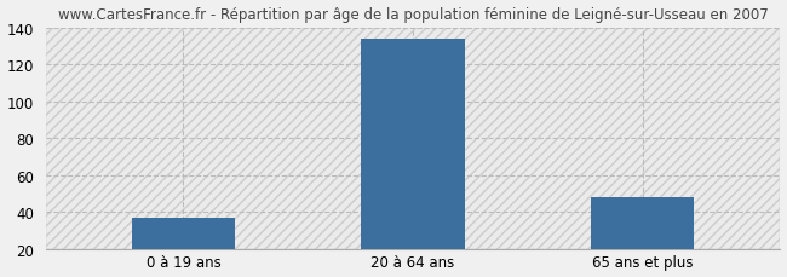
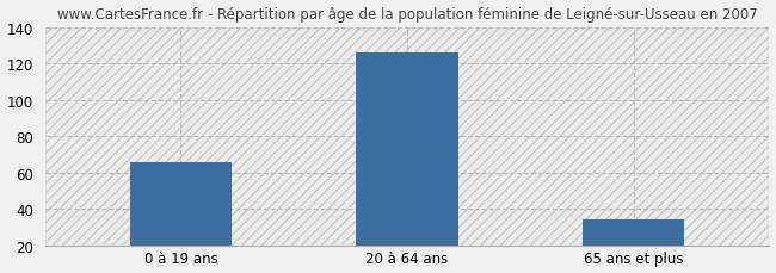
0 à 19 ans: 37 -> 66
20 à 64 ans: 134 -> 126
65 ans et plus: 48 -> 34
